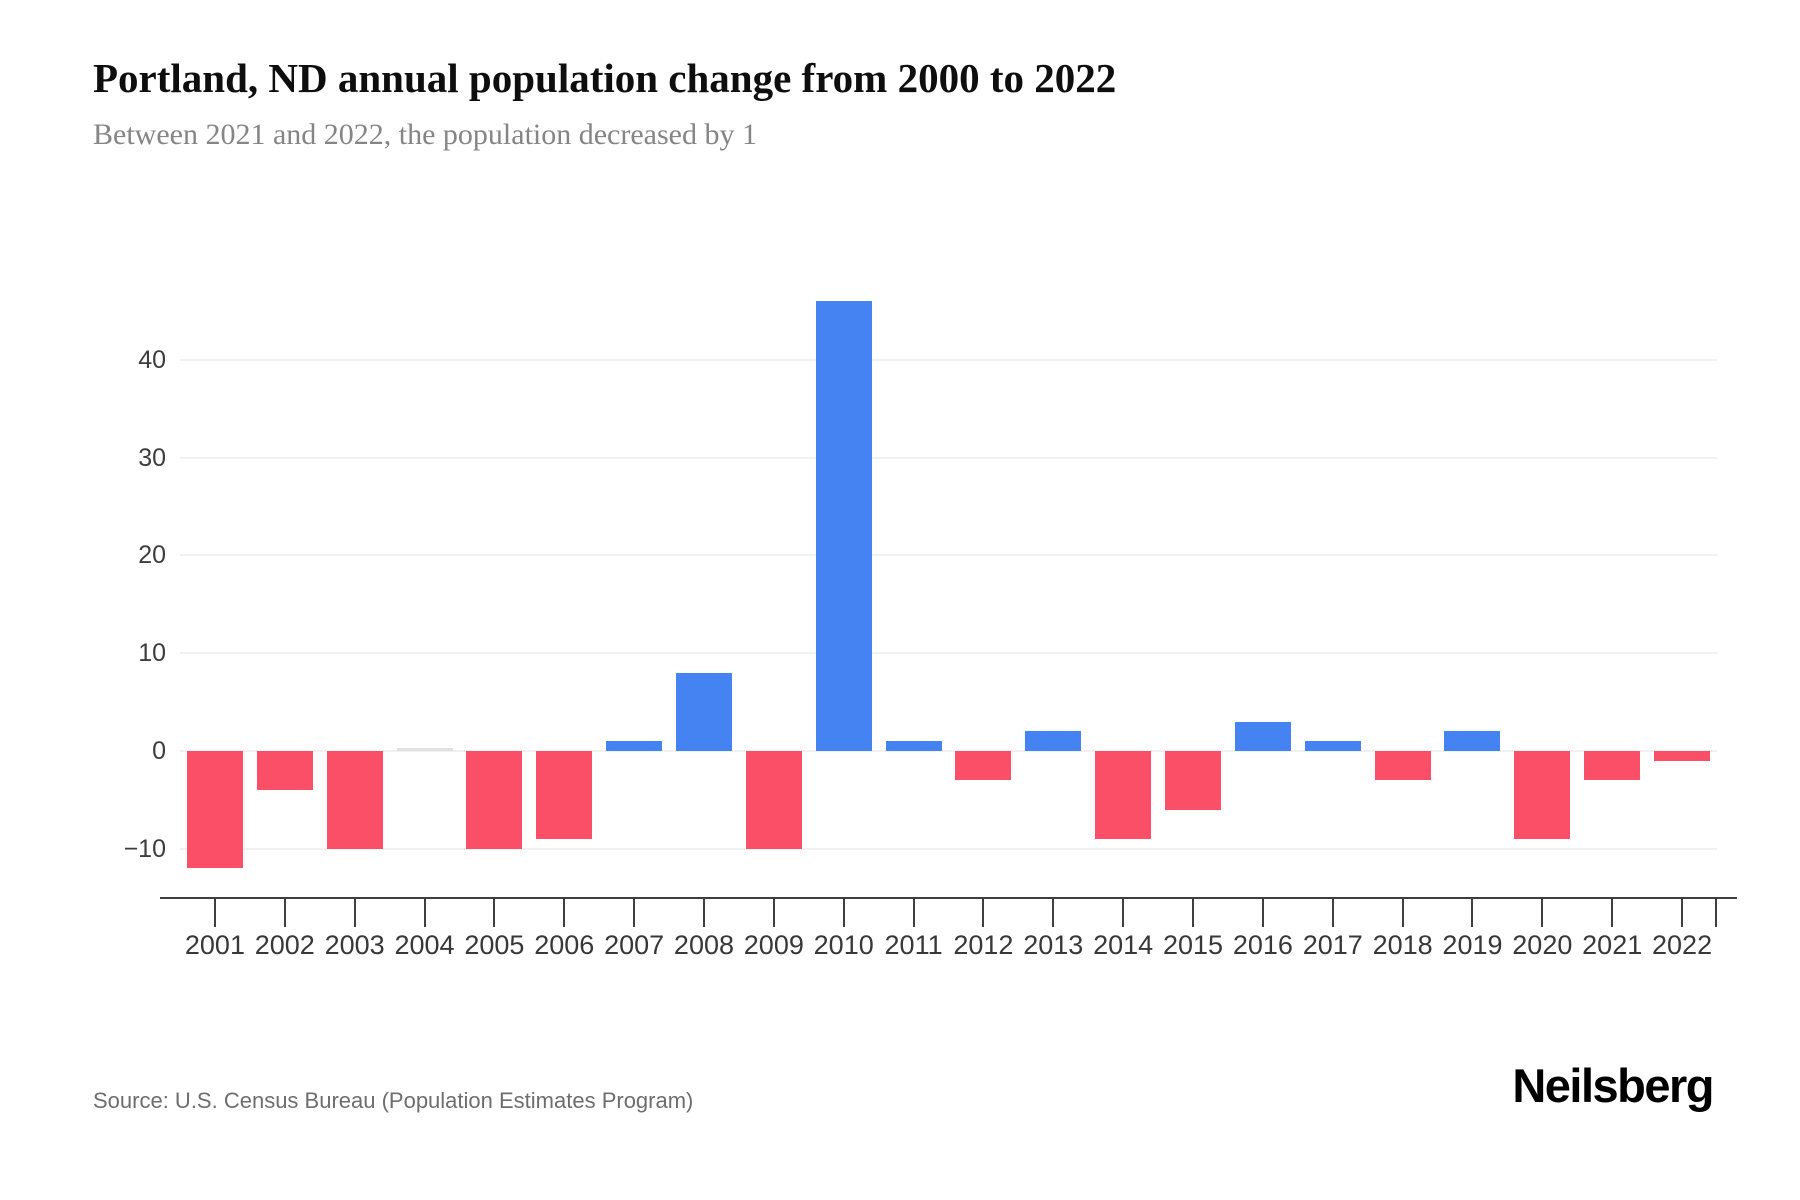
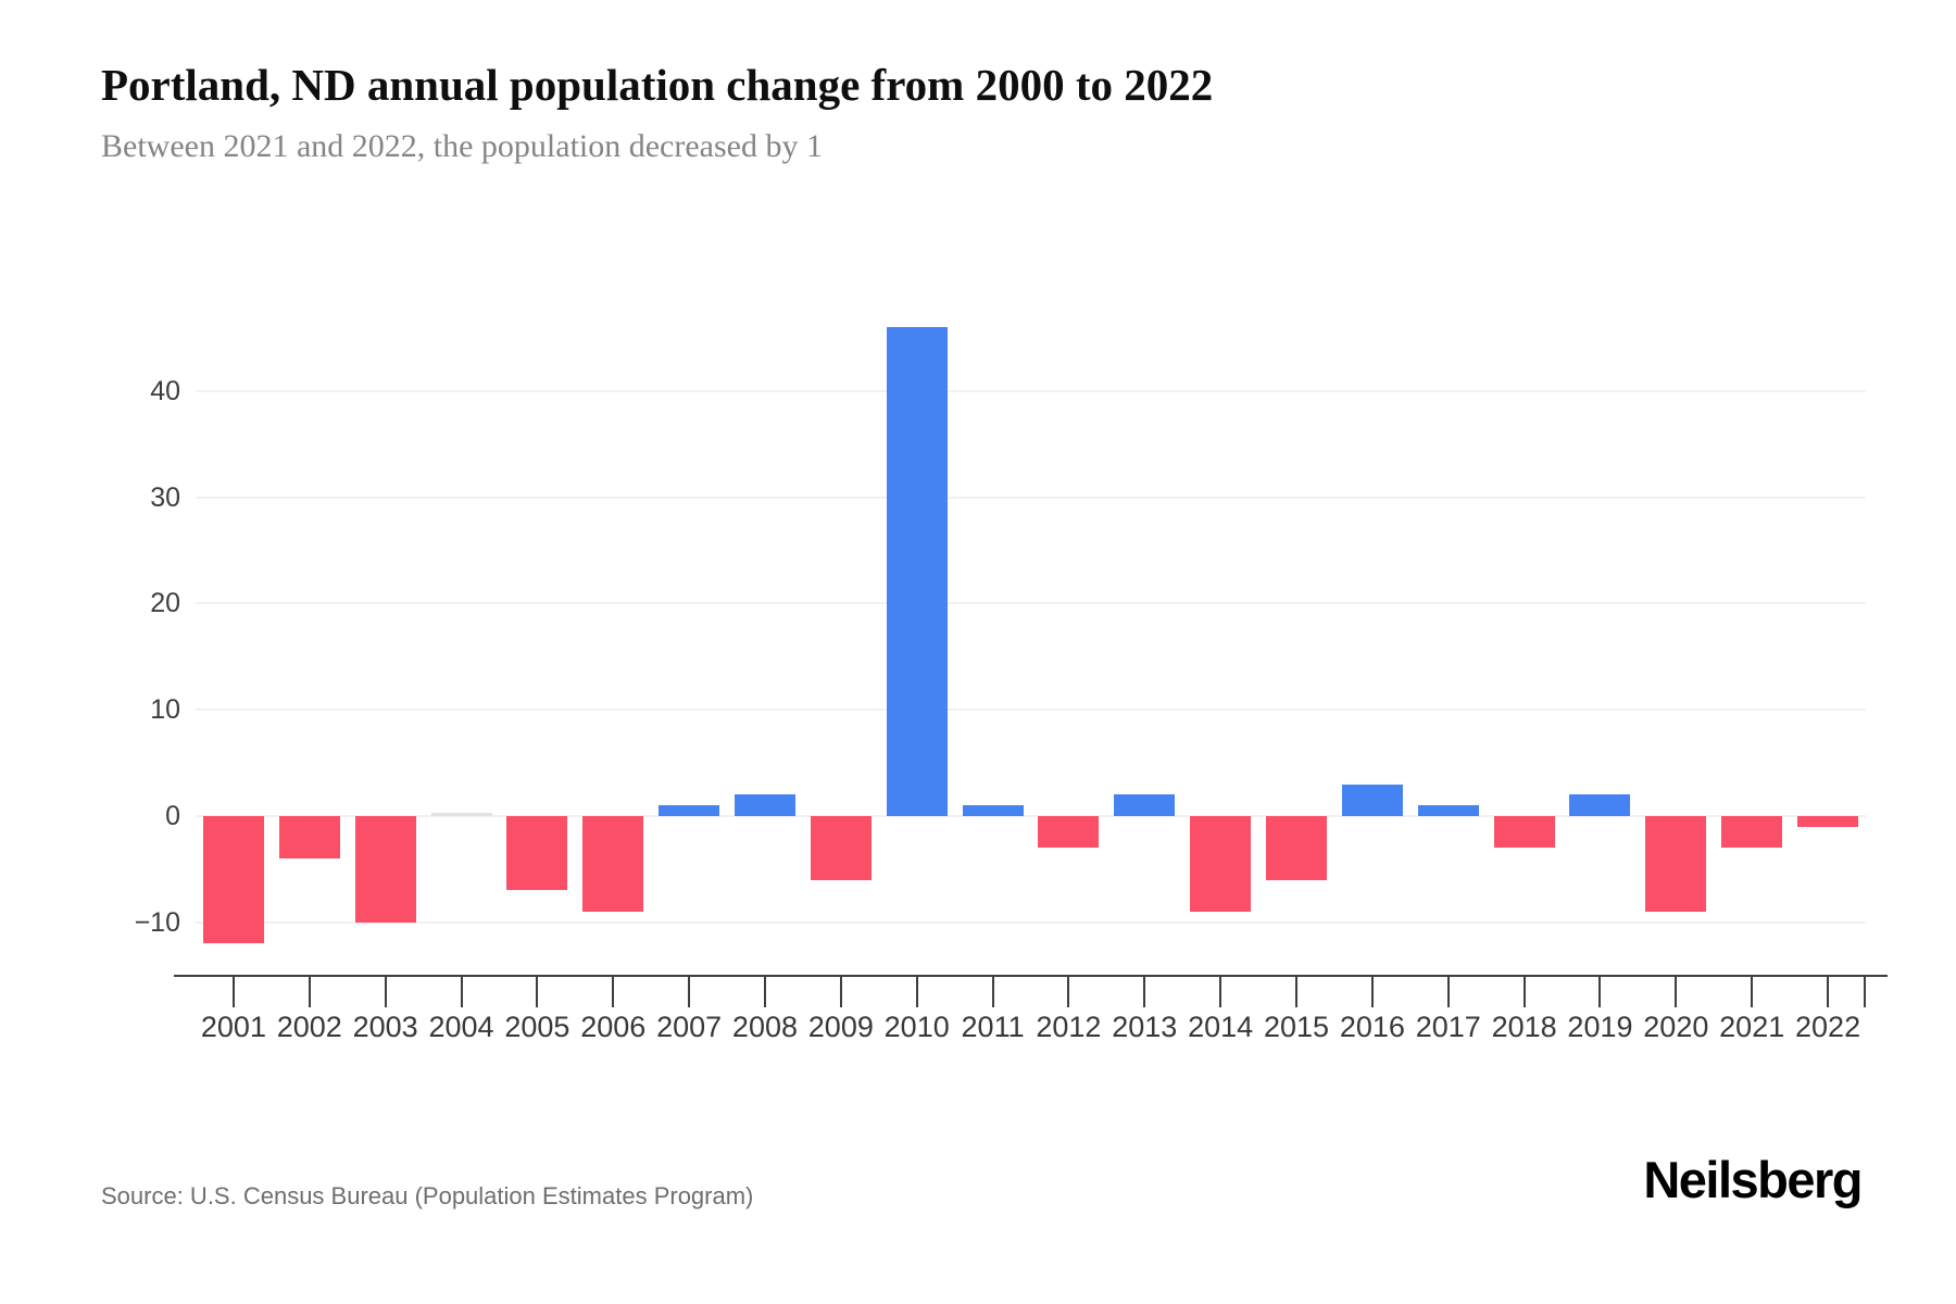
2005: -10 -> -7
2008: 8 -> 2
2009: -10 -> -6
